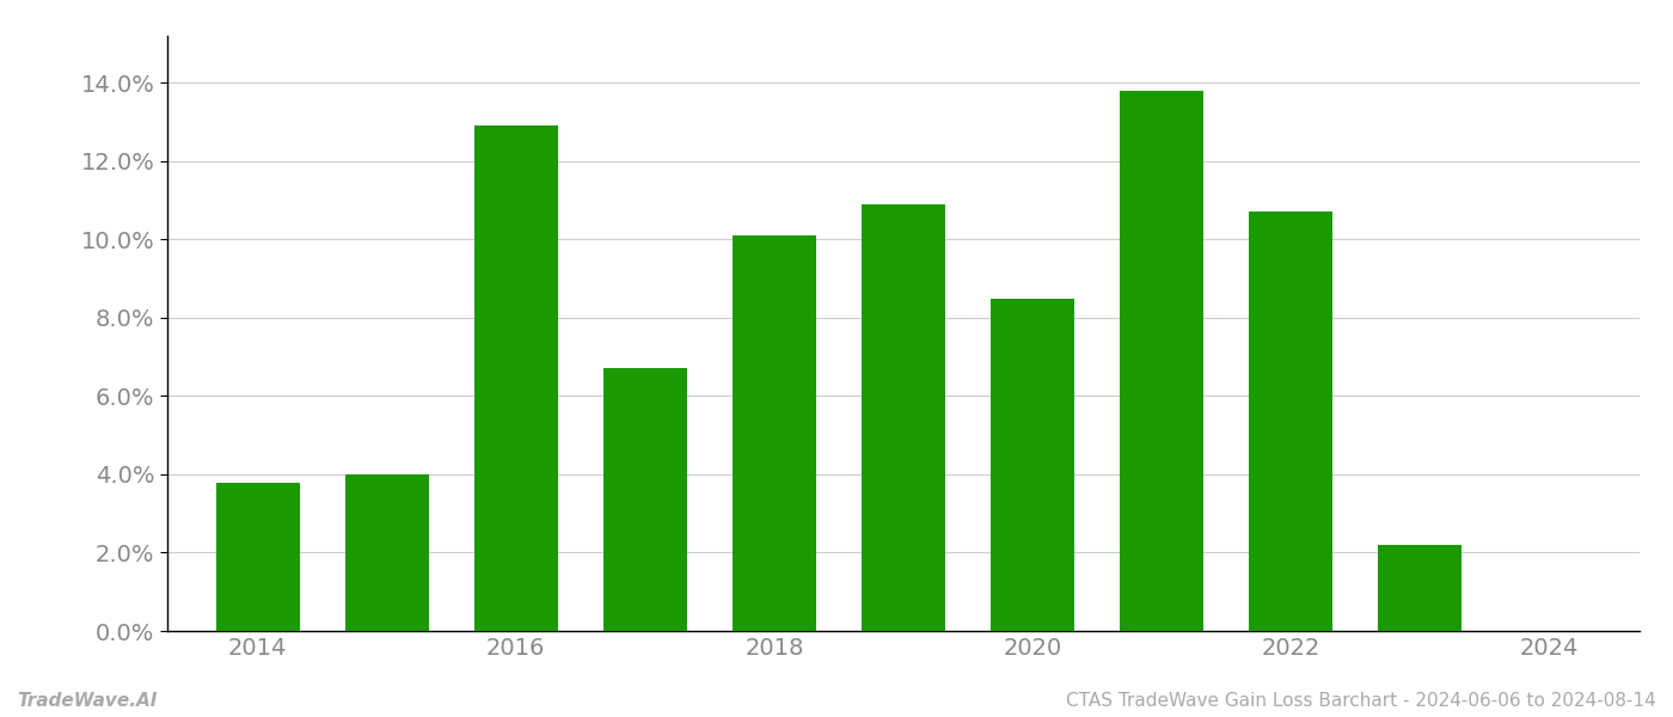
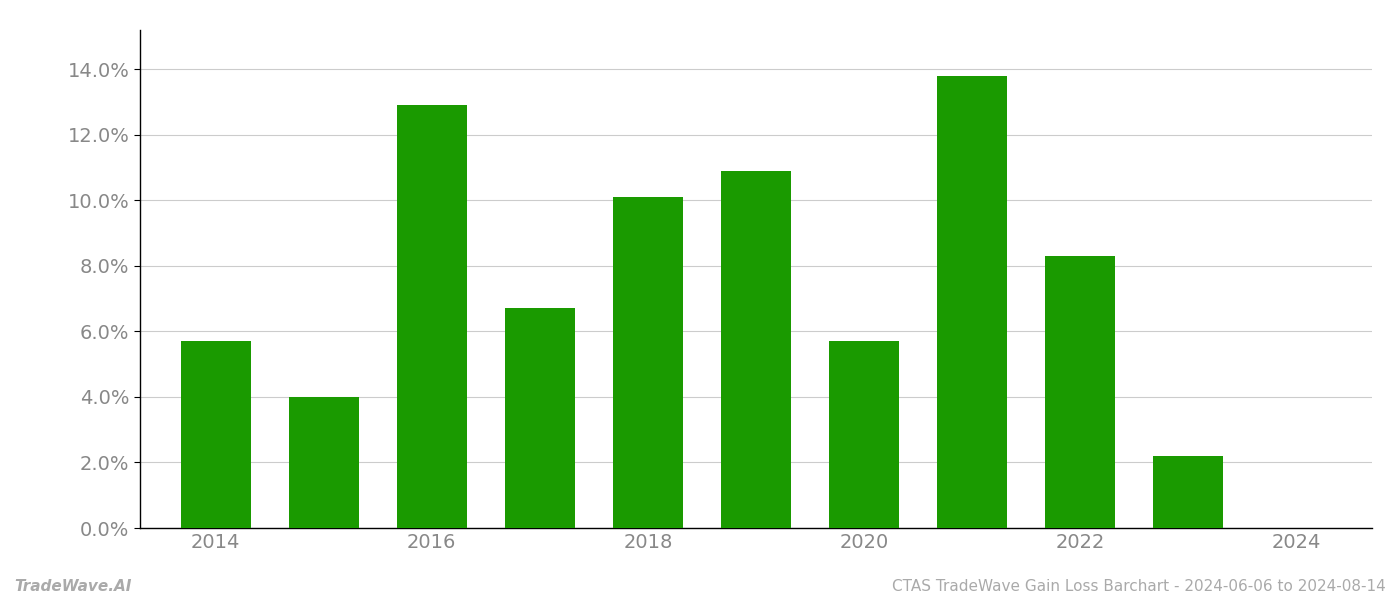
2014: 3.8% -> 5.7%
2020: 8.5% -> 5.7%
2022: 10.7% -> 8.3%
